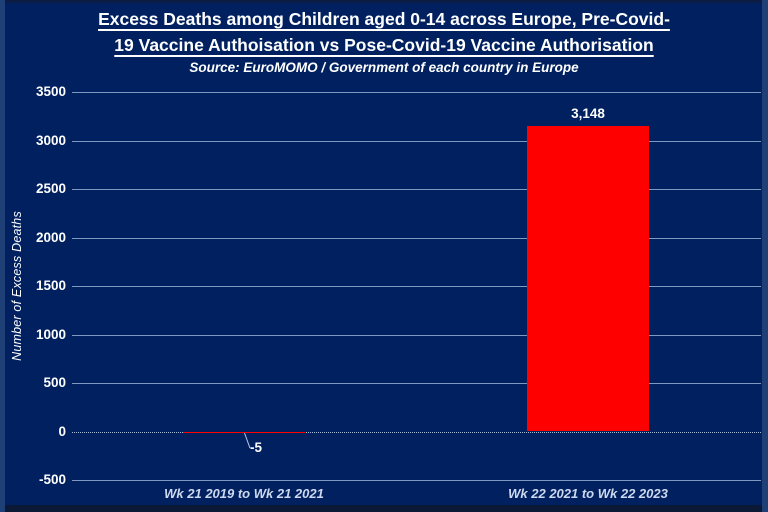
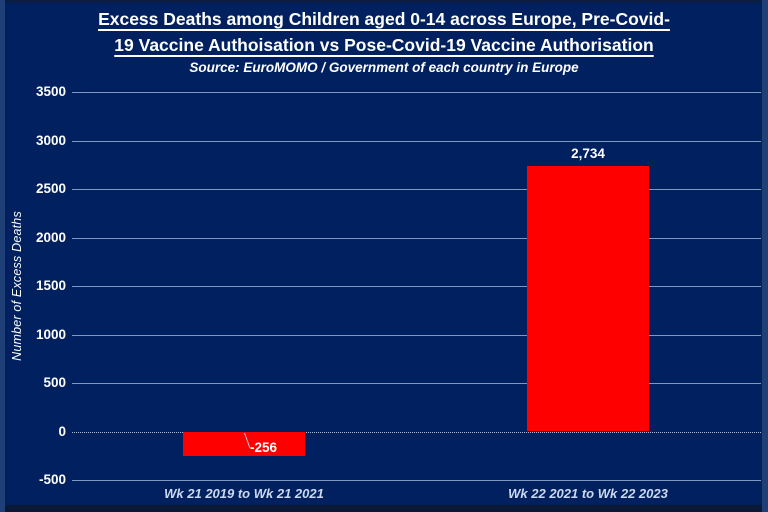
Wk 21 2019 to Wk 21 2021: -5 -> -256
Wk 22 2021 to Wk 22 2023: 3,148 -> 2,734
